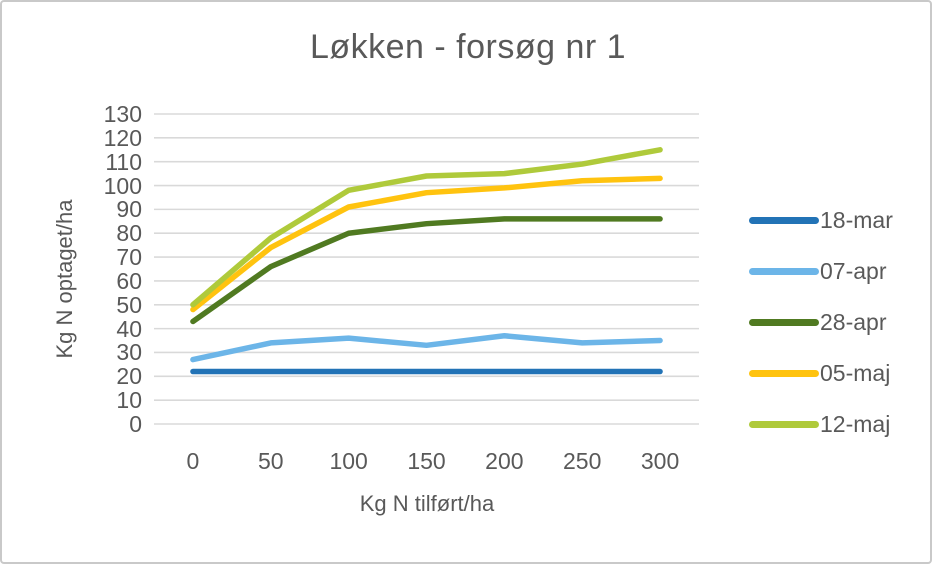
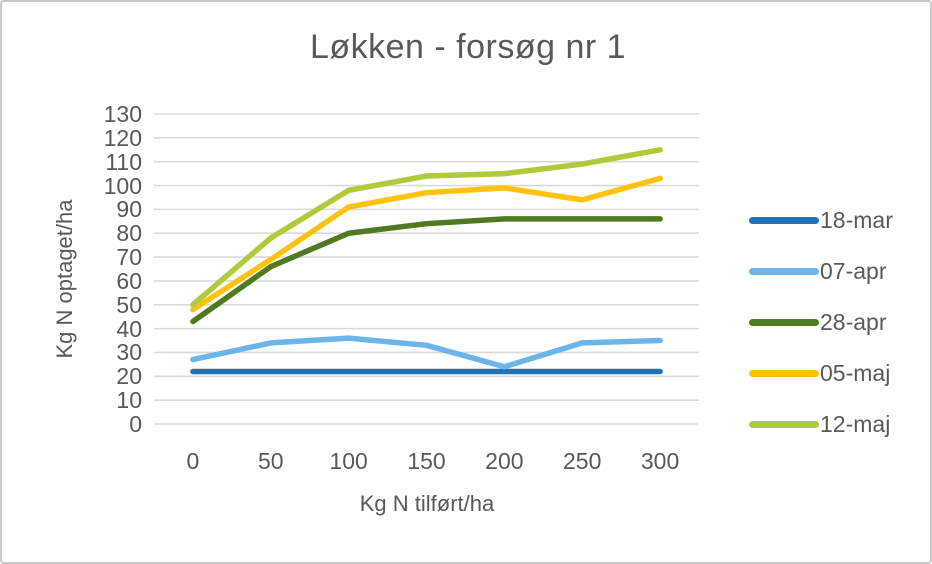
05-maj/50: 74 -> 69
07-apr/200: 37 -> 24
05-maj/250: 102 -> 94
